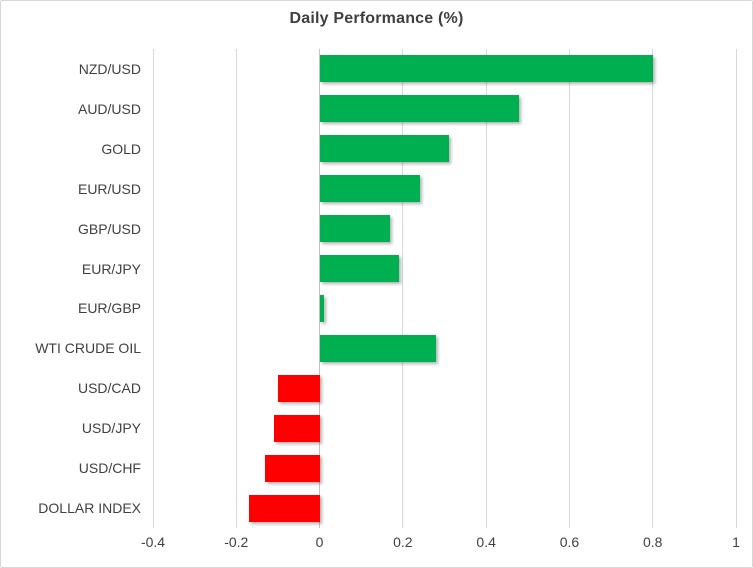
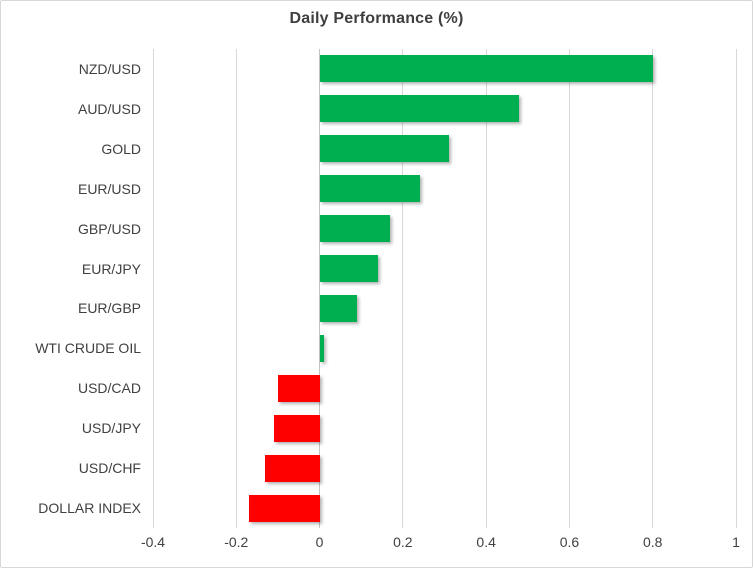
EUR/JPY: 0.19 -> 0.14
EUR/GBP: 0.01 -> 0.09
WTI CRUDE OIL: 0.28 -> 0.01
